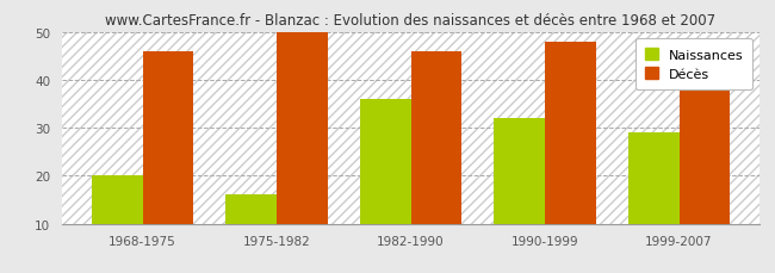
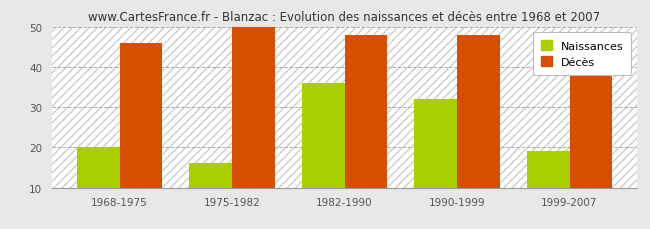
Décès/1982-1990: 46 -> 48
Naissances/1999-2007: 29 -> 19
